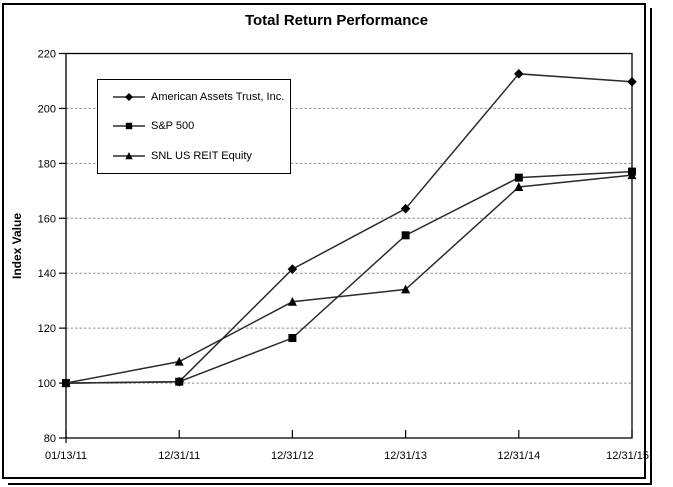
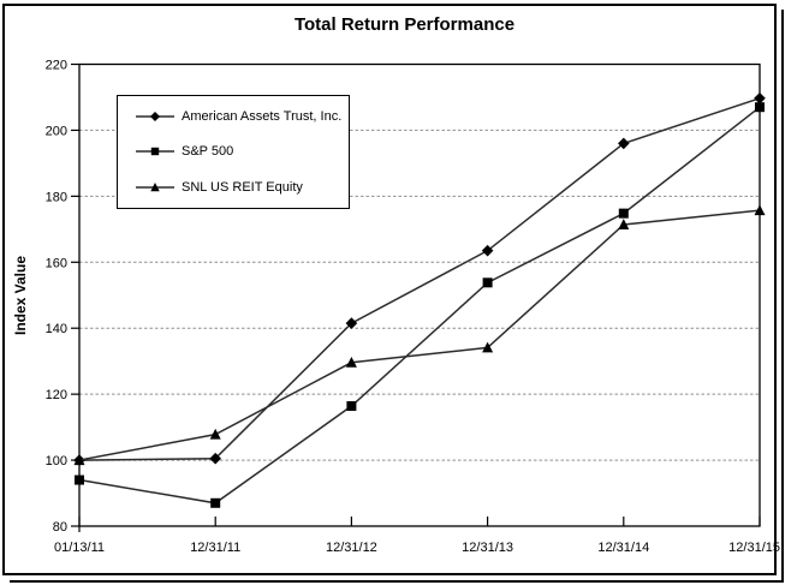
S&P 500/01/13/11: 100 -> 94
S&P 500/12/31/11: 100 -> 87
American Assets Trust, Inc./12/31/14: 213 -> 196
S&P 500/12/31/15: 177 -> 207
